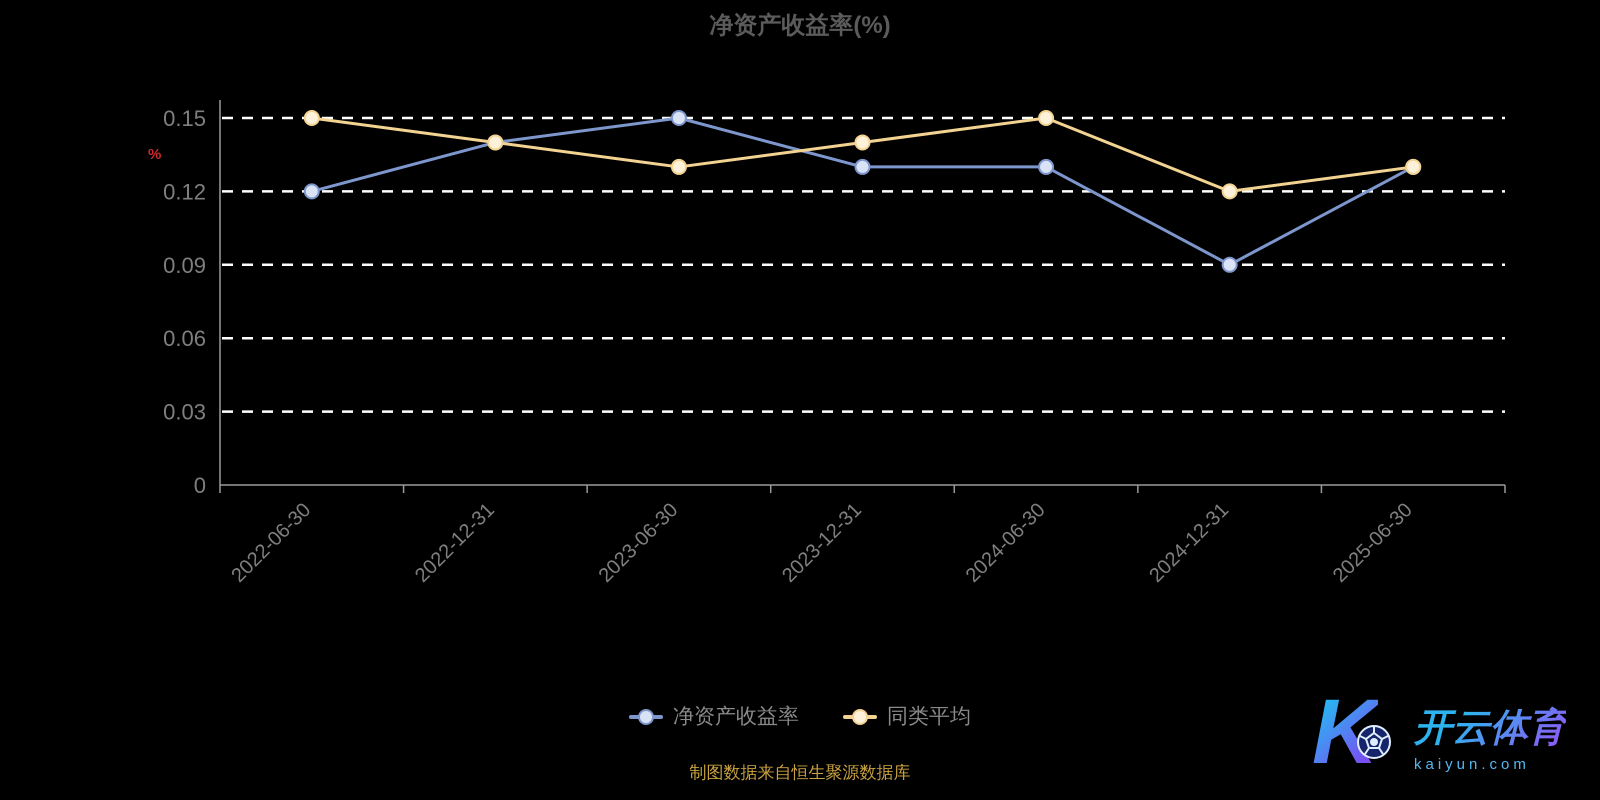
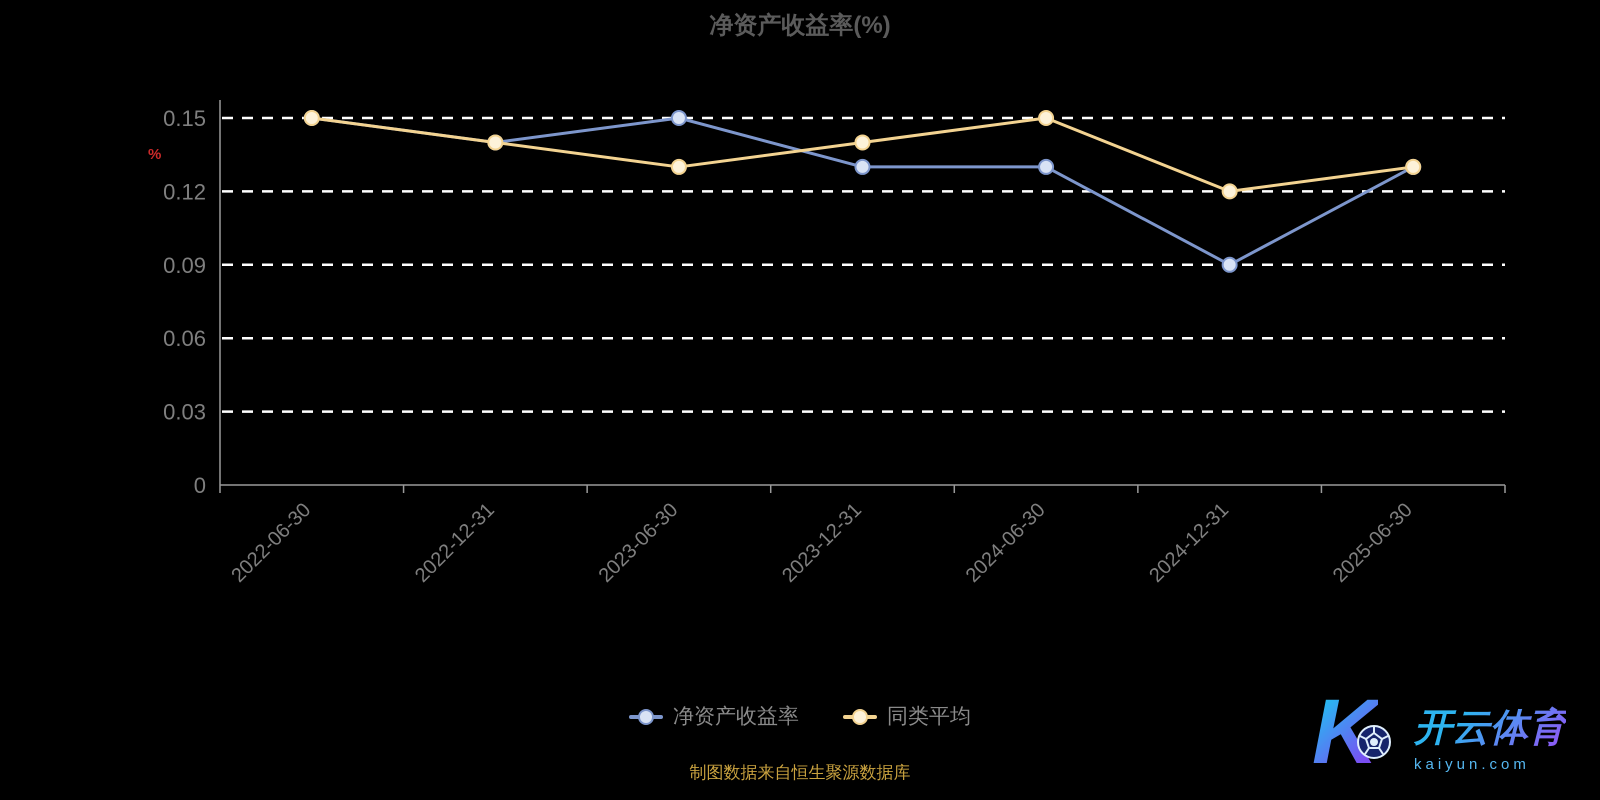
净资产收益率/2022-06-30: 0.12 -> 0.15
